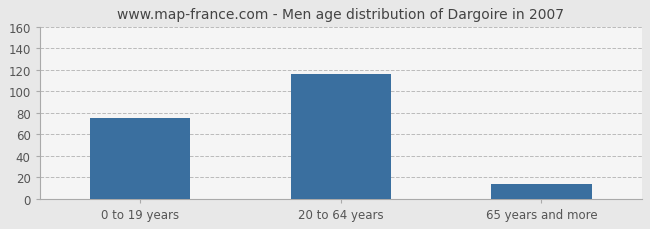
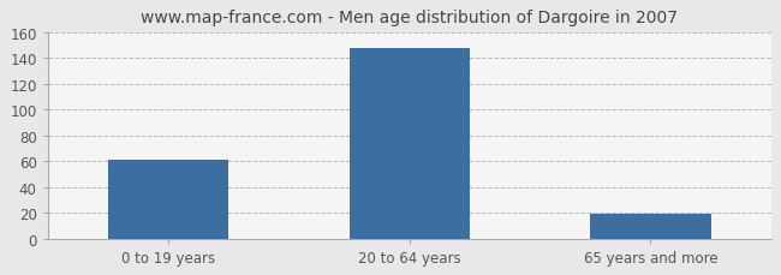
0 to 19 years: 75 -> 61
20 to 64 years: 116 -> 148
65 years and more: 14 -> 19
